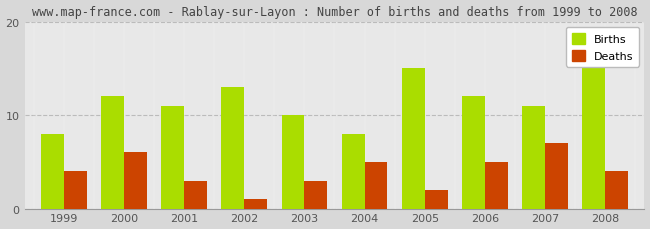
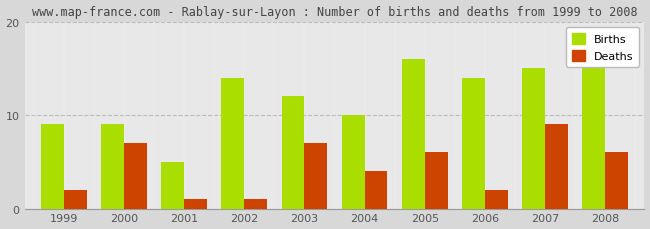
Births/1999: 8 -> 9
Deaths/1999: 4 -> 2
Births/2000: 12 -> 9
Deaths/2000: 6 -> 7
Births/2001: 11 -> 5
Deaths/2001: 3 -> 1
Births/2002: 13 -> 14
Births/2003: 10 -> 12
Deaths/2003: 3 -> 7
Births/2004: 8 -> 10
Deaths/2004: 5 -> 4
Births/2005: 15 -> 16
Deaths/2005: 2 -> 6
Births/2006: 12 -> 14
Deaths/2006: 5 -> 2
Births/2007: 11 -> 15
Deaths/2007: 7 -> 9
Deaths/2008: 4 -> 6
